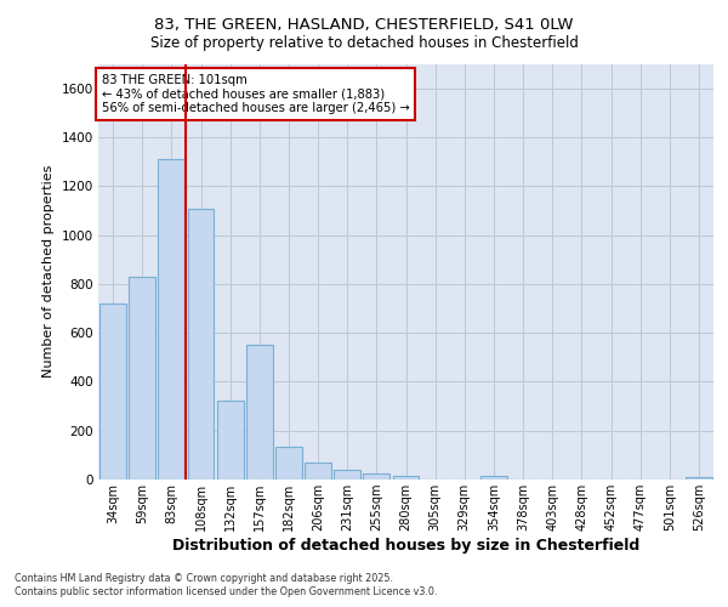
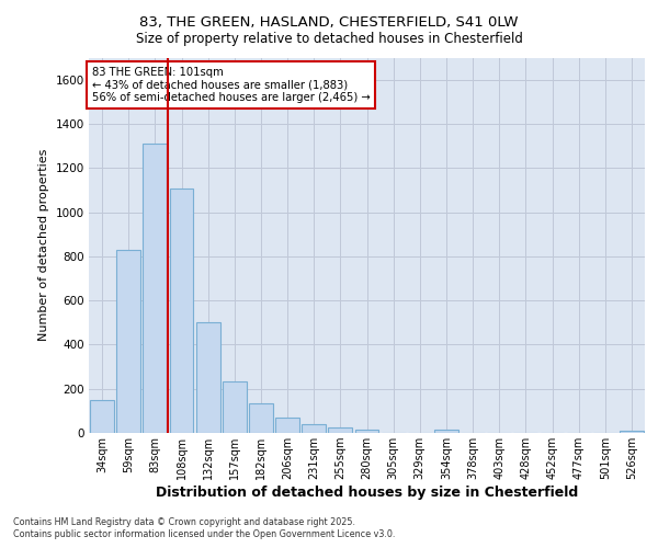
34sqm: 720 -> 150
132sqm: 325 -> 500
157sqm: 550 -> 235
